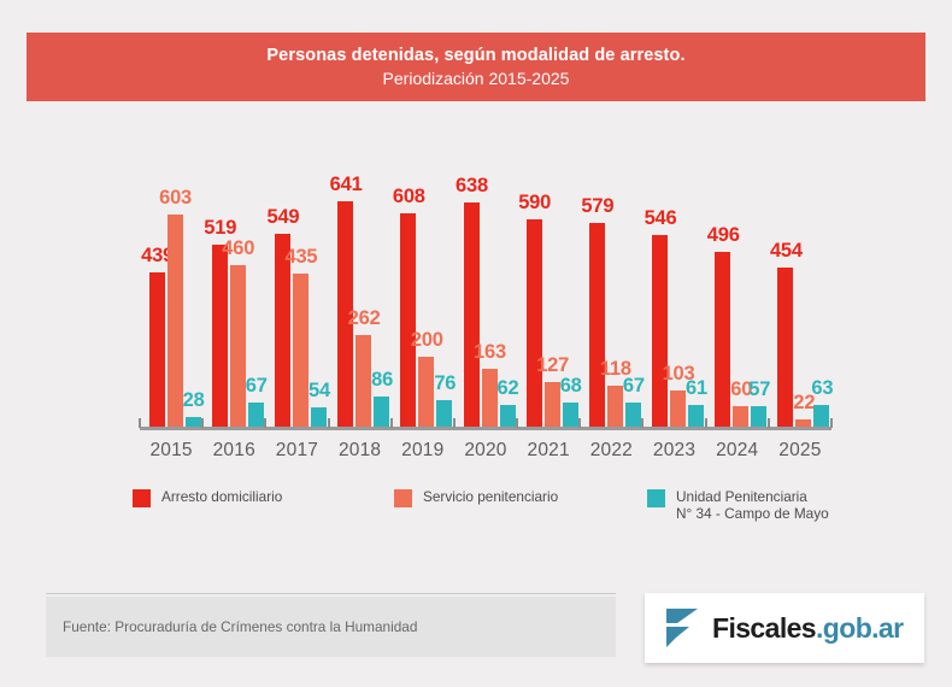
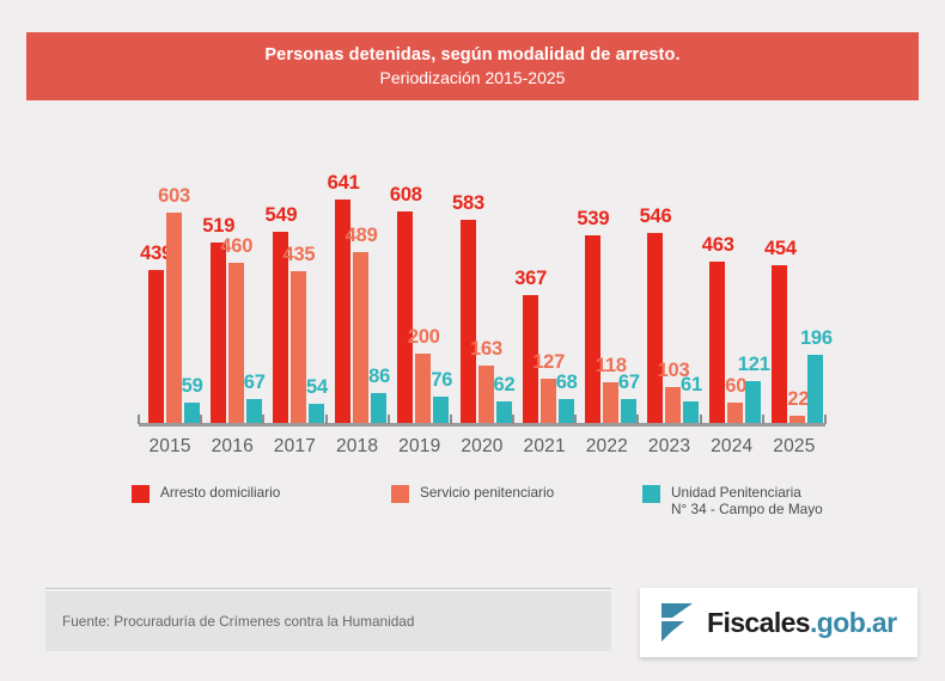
Unidad Penitenciaria N° 34 - Campo de Mayo/2015: 28 -> 59
Servicio penitenciario/2018: 262 -> 489
Arresto domiciliario/2020: 638 -> 583
Arresto domiciliario/2021: 590 -> 367
Arresto domiciliario/2022: 579 -> 539
Arresto domiciliario/2024: 496 -> 463
Unidad Penitenciaria N° 34 - Campo de Mayo/2024: 57 -> 121
Unidad Penitenciaria N° 34 - Campo de Mayo/2025: 63 -> 196
